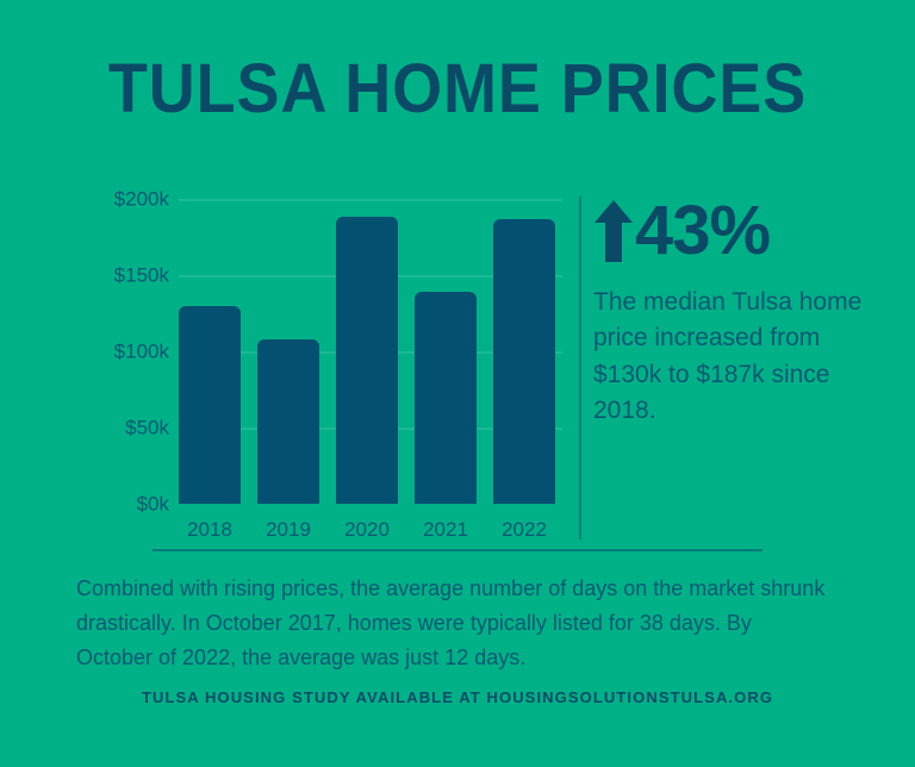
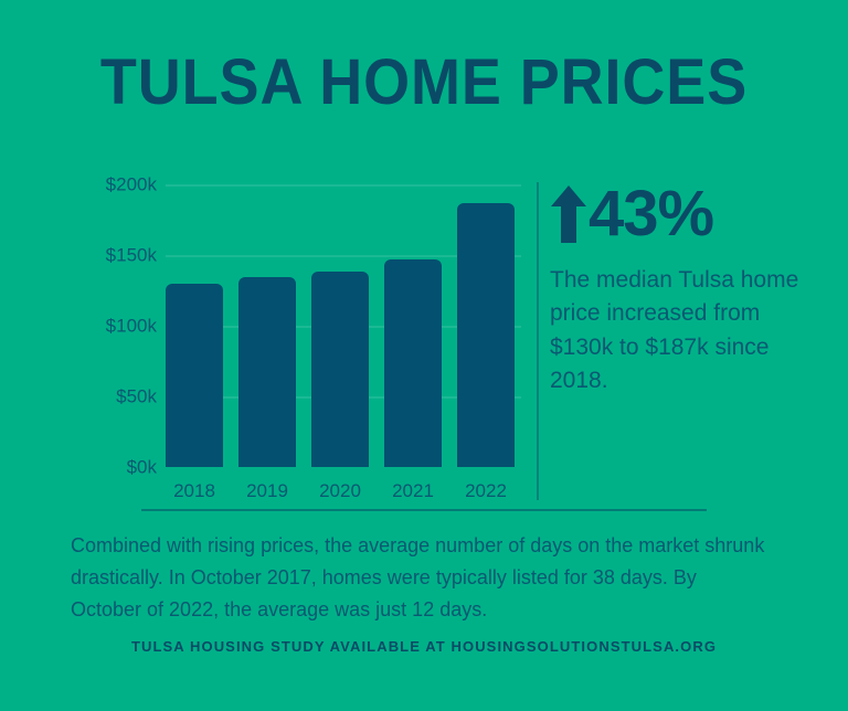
2019: $108k -> $134k
2020: $188k -> $138k
2021: $139k -> $147k
